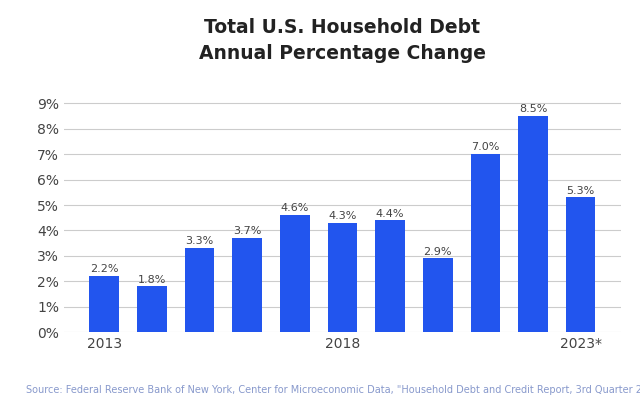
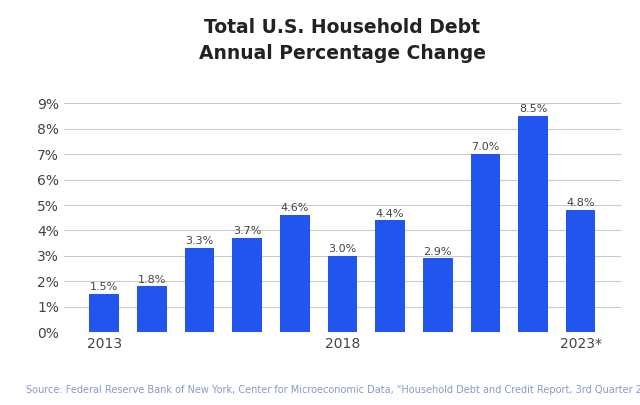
2013: 2.2% -> 1.5%
2018: 4.3% -> 3.0%
2023*: 5.3% -> 4.8%
